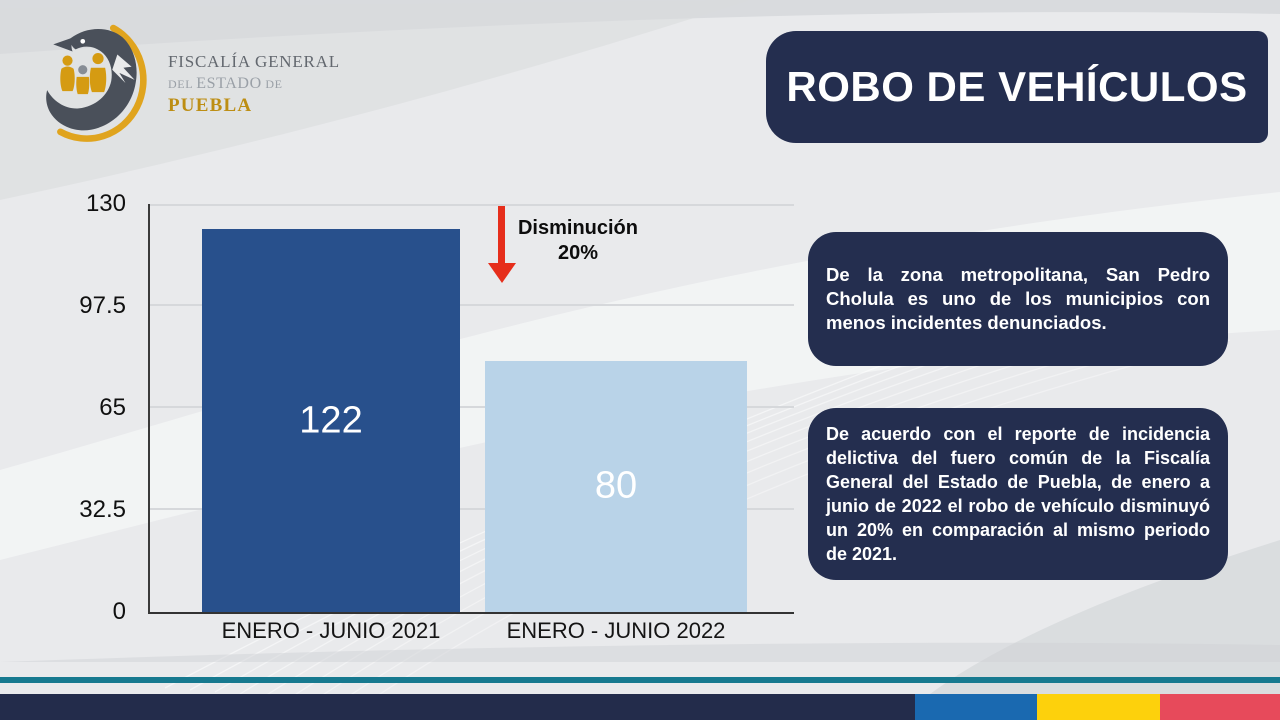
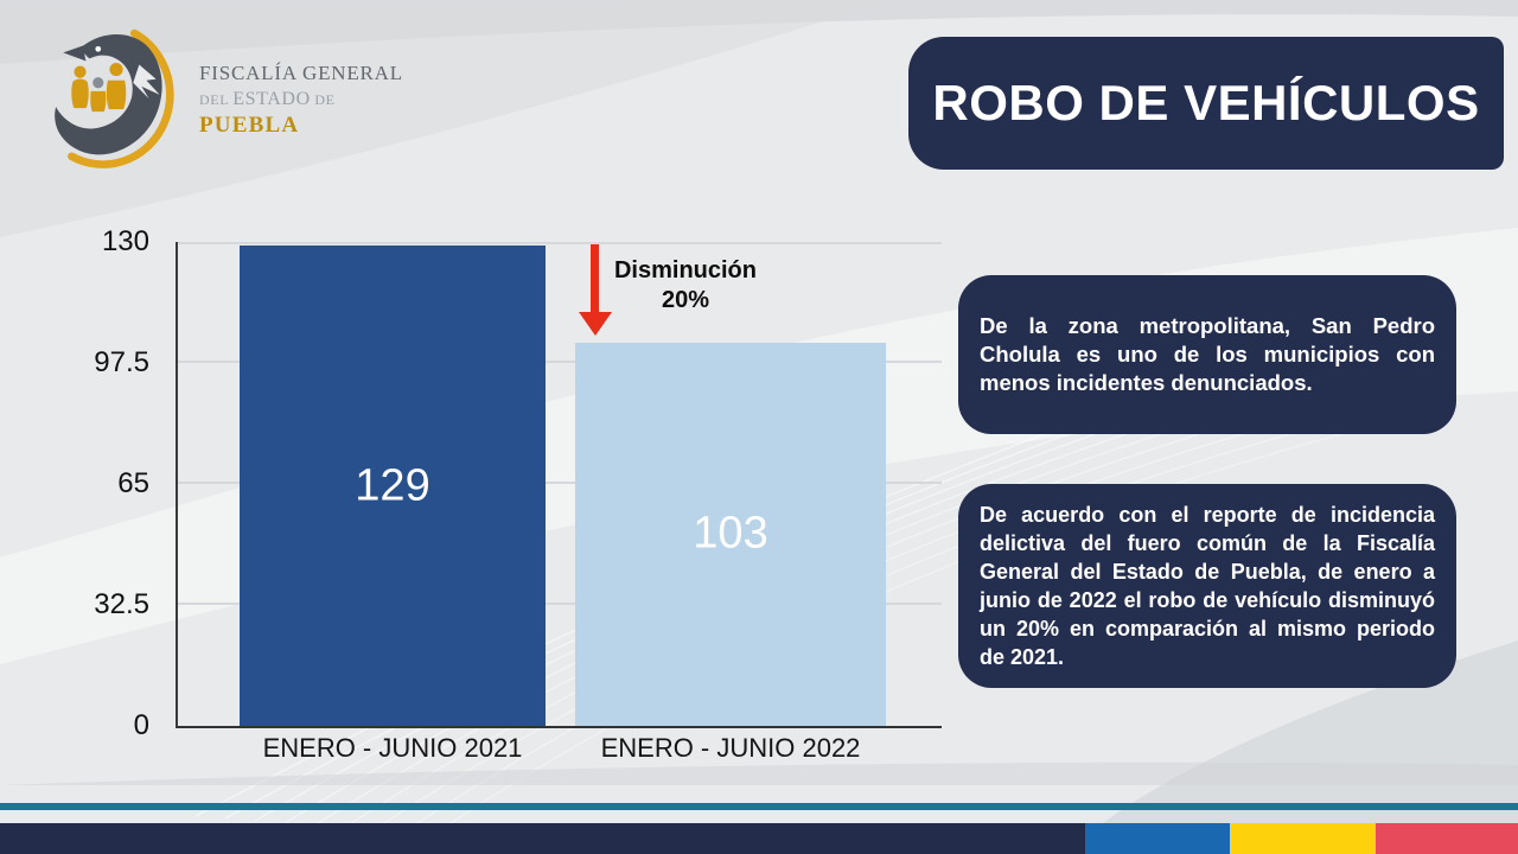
ENERO - JUNIO 2021: 122 -> 129
ENERO - JUNIO 2022: 80 -> 103
